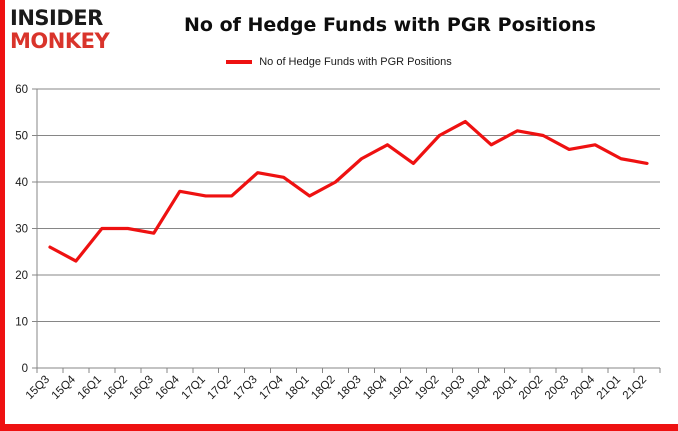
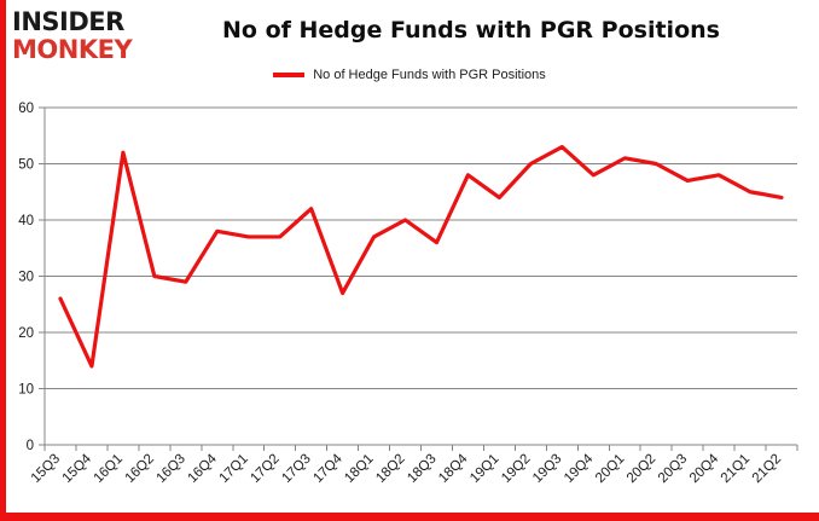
15Q4: 23 -> 14
16Q1: 30 -> 52
17Q4: 41 -> 27
18Q3: 45 -> 36
